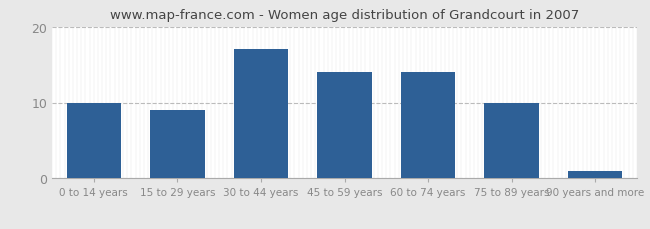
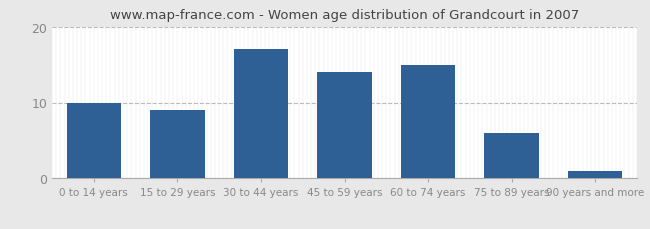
60 to 74 years: 14 -> 15
75 to 89 years: 10 -> 6
